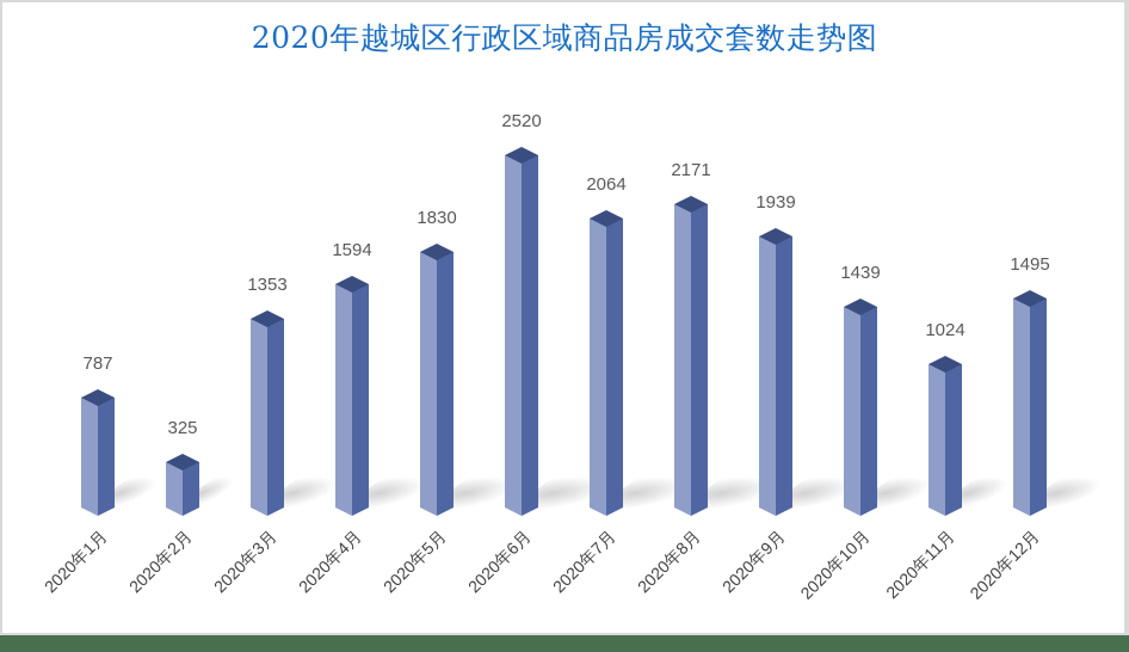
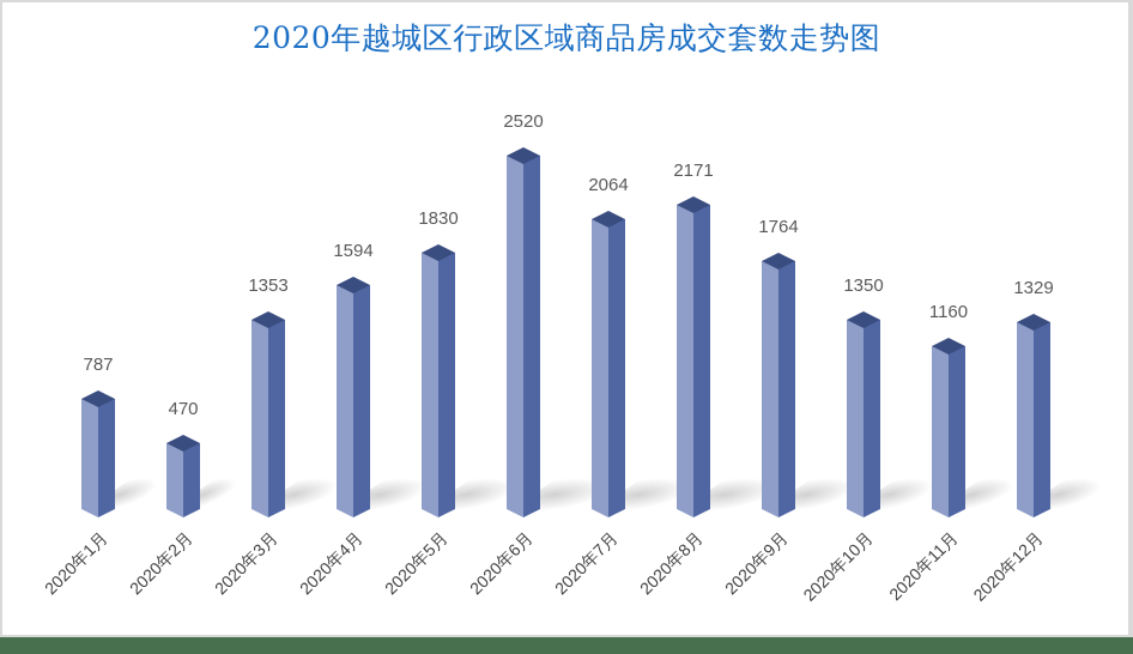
2020年2月: 325 -> 470
2020年9月: 1939 -> 1764
2020年10月: 1439 -> 1350
2020年11月: 1024 -> 1160
2020年12月: 1495 -> 1329
